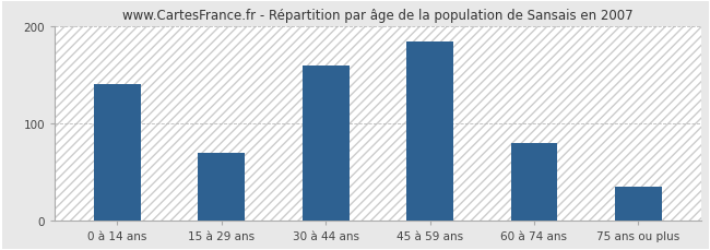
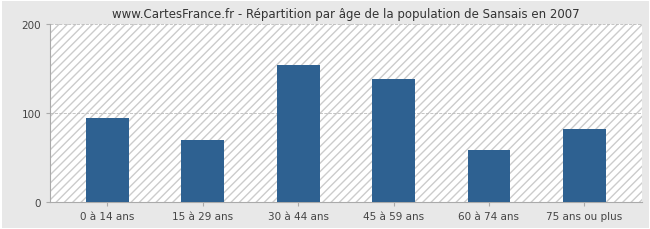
0 à 14 ans: 140 -> 94
30 à 44 ans: 160 -> 154
45 à 59 ans: 185 -> 138
60 à 74 ans: 80 -> 58
75 ans ou plus: 35 -> 82
